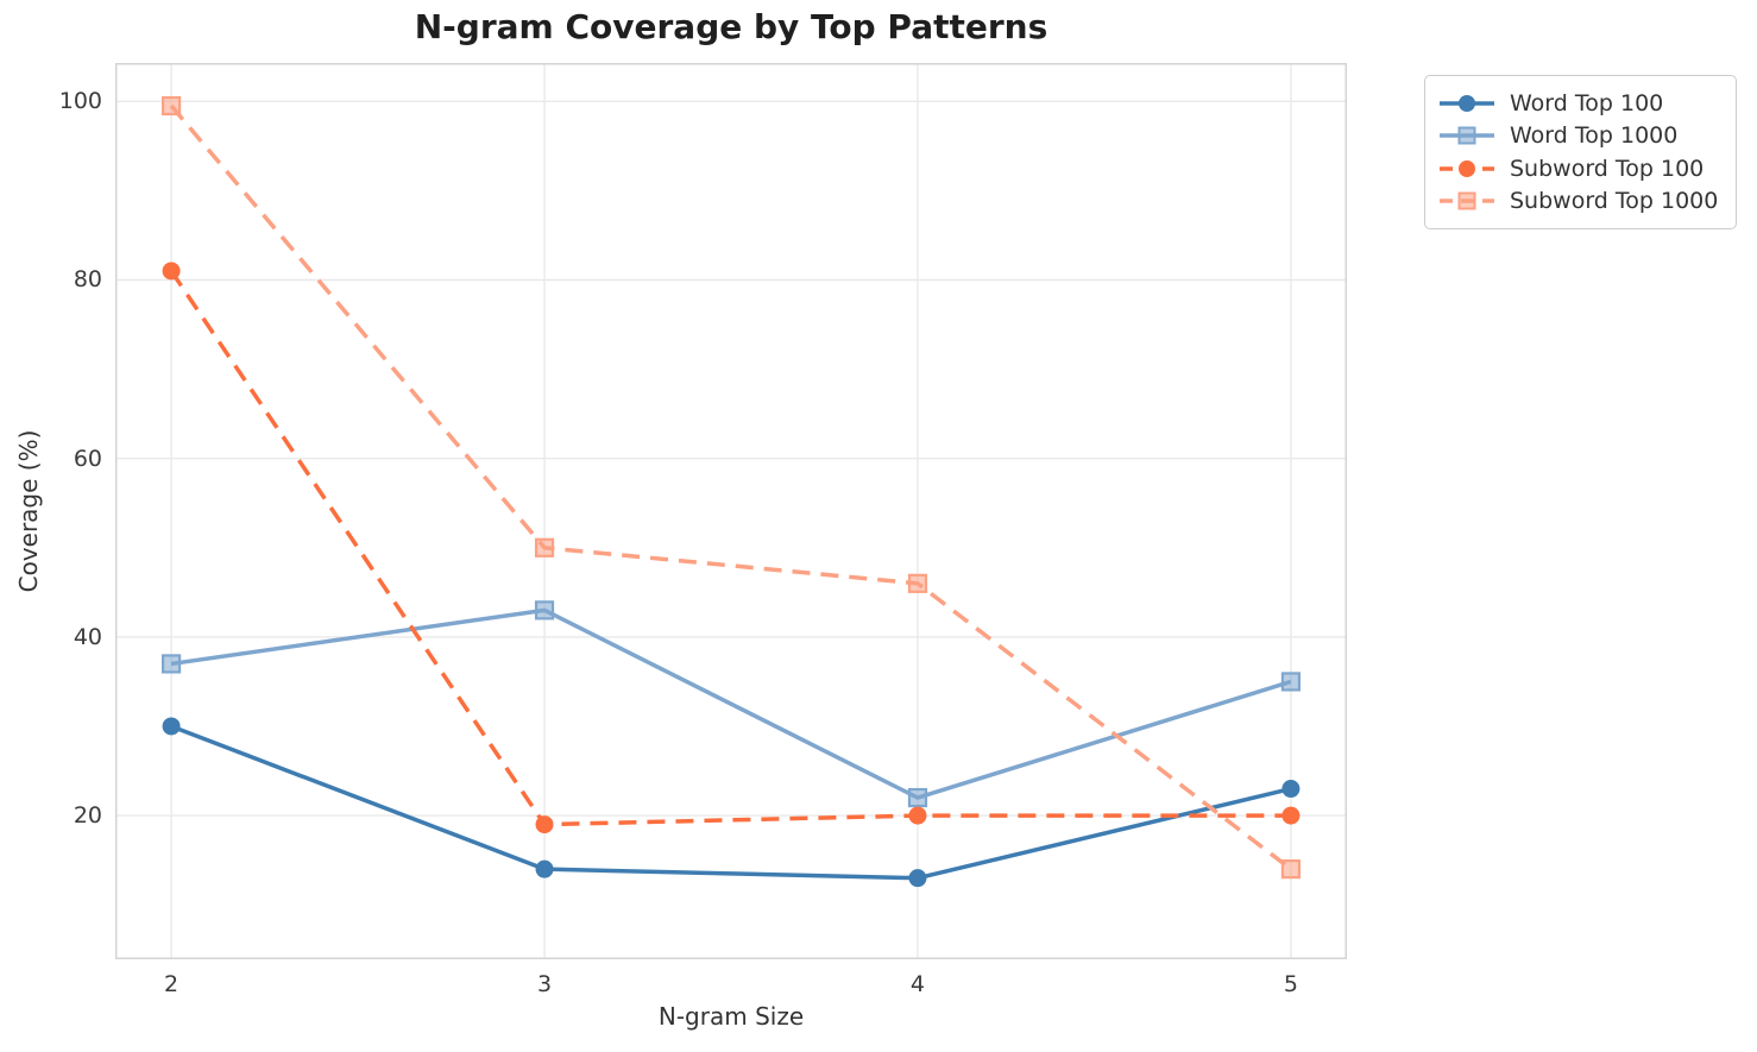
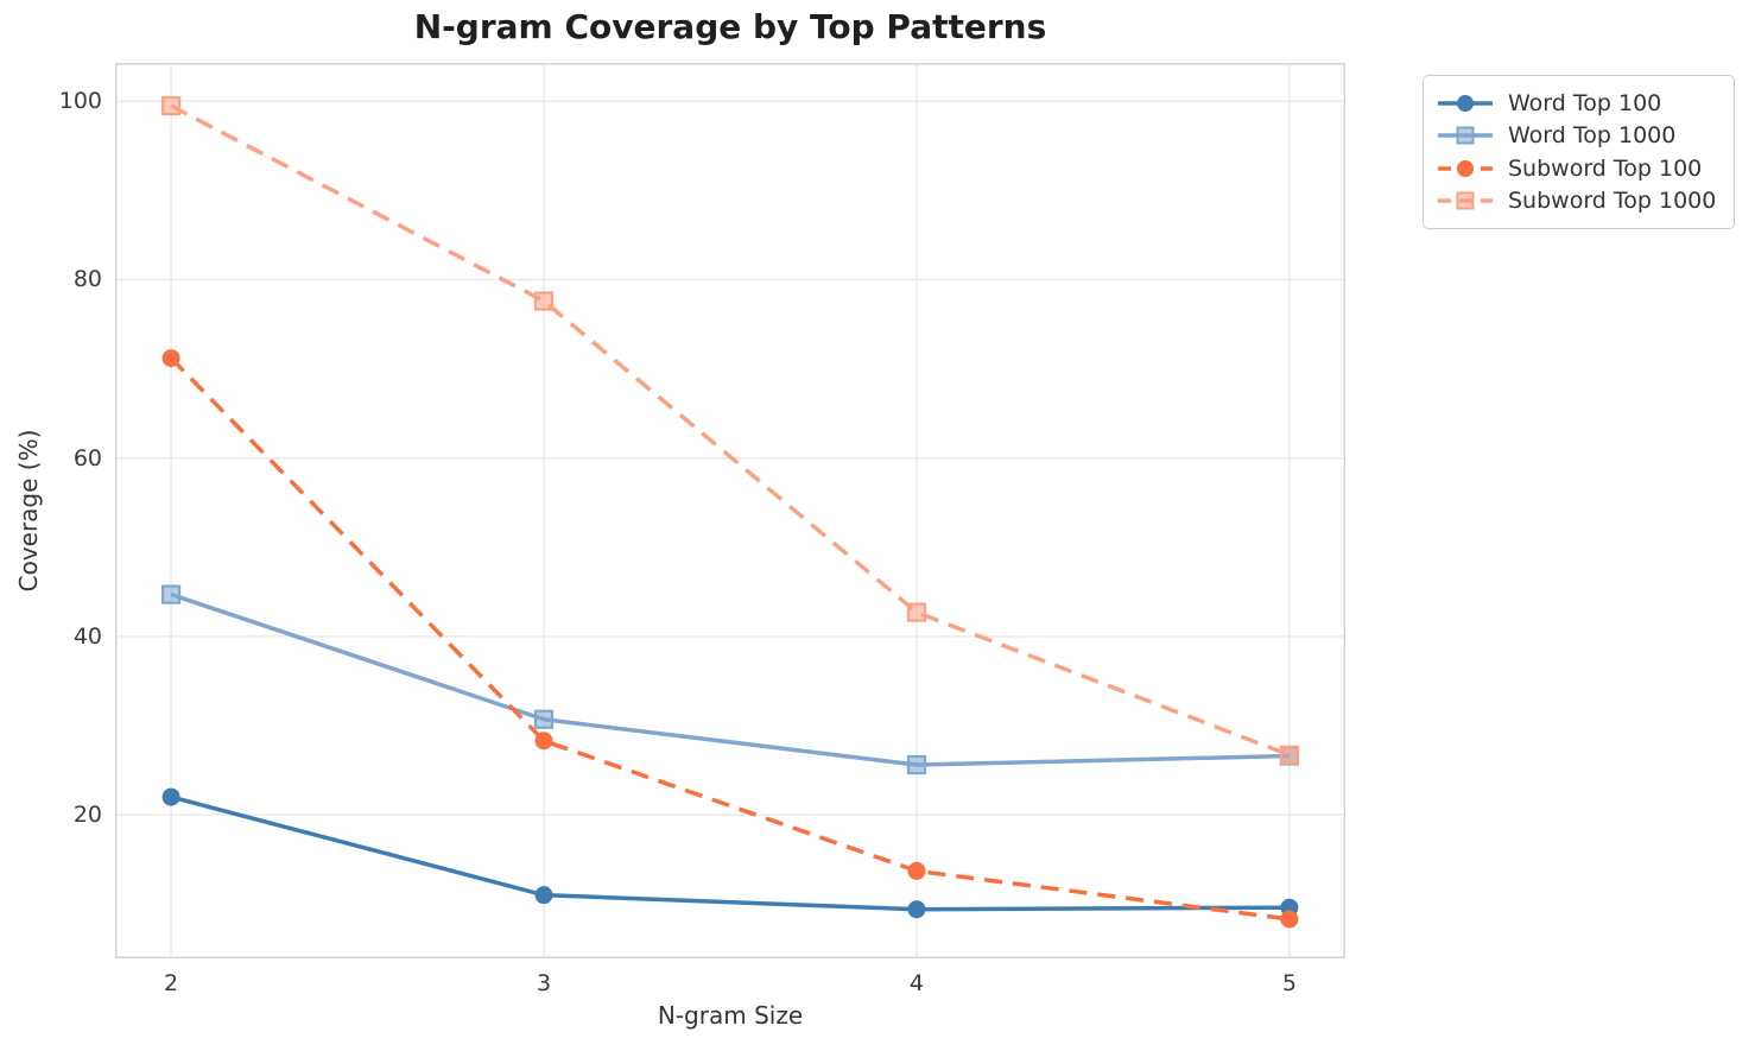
Word Top 100/2: 30 -> 22
Word Top 1000/2: 37 -> 45
Subword Top 100/2: 81 -> 71
Word Top 100/3: 14 -> 11
Word Top 1000/3: 43 -> 31
Subword Top 100/3: 19 -> 28
Subword Top 1000/3: 50 -> 78
Word Top 100/4: 13 -> 9
Word Top 1000/4: 22 -> 26
Subword Top 100/4: 20 -> 14
Subword Top 1000/4: 46 -> 43
Word Top 100/5: 23 -> 10
Word Top 1000/5: 35 -> 27
Subword Top 100/5: 20 -> 8
Subword Top 1000/5: 14 -> 27
